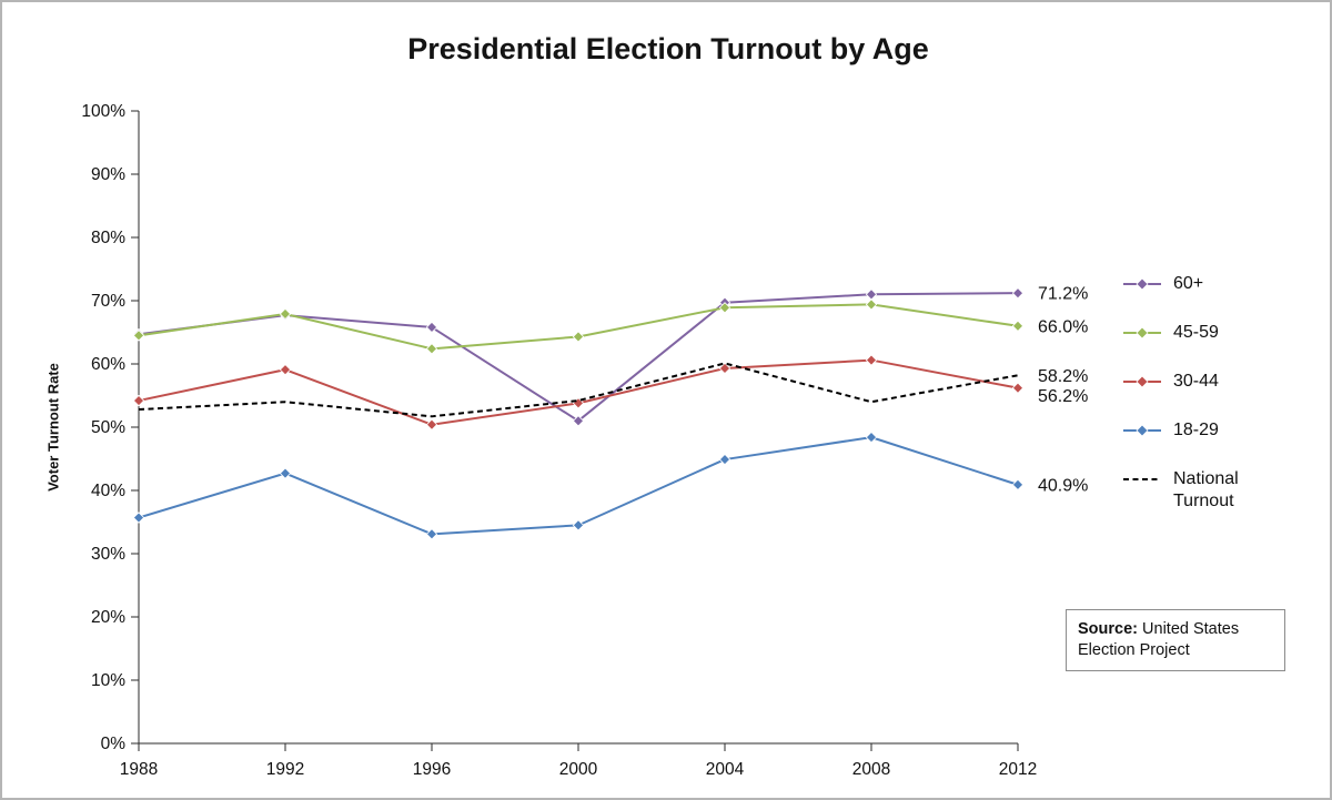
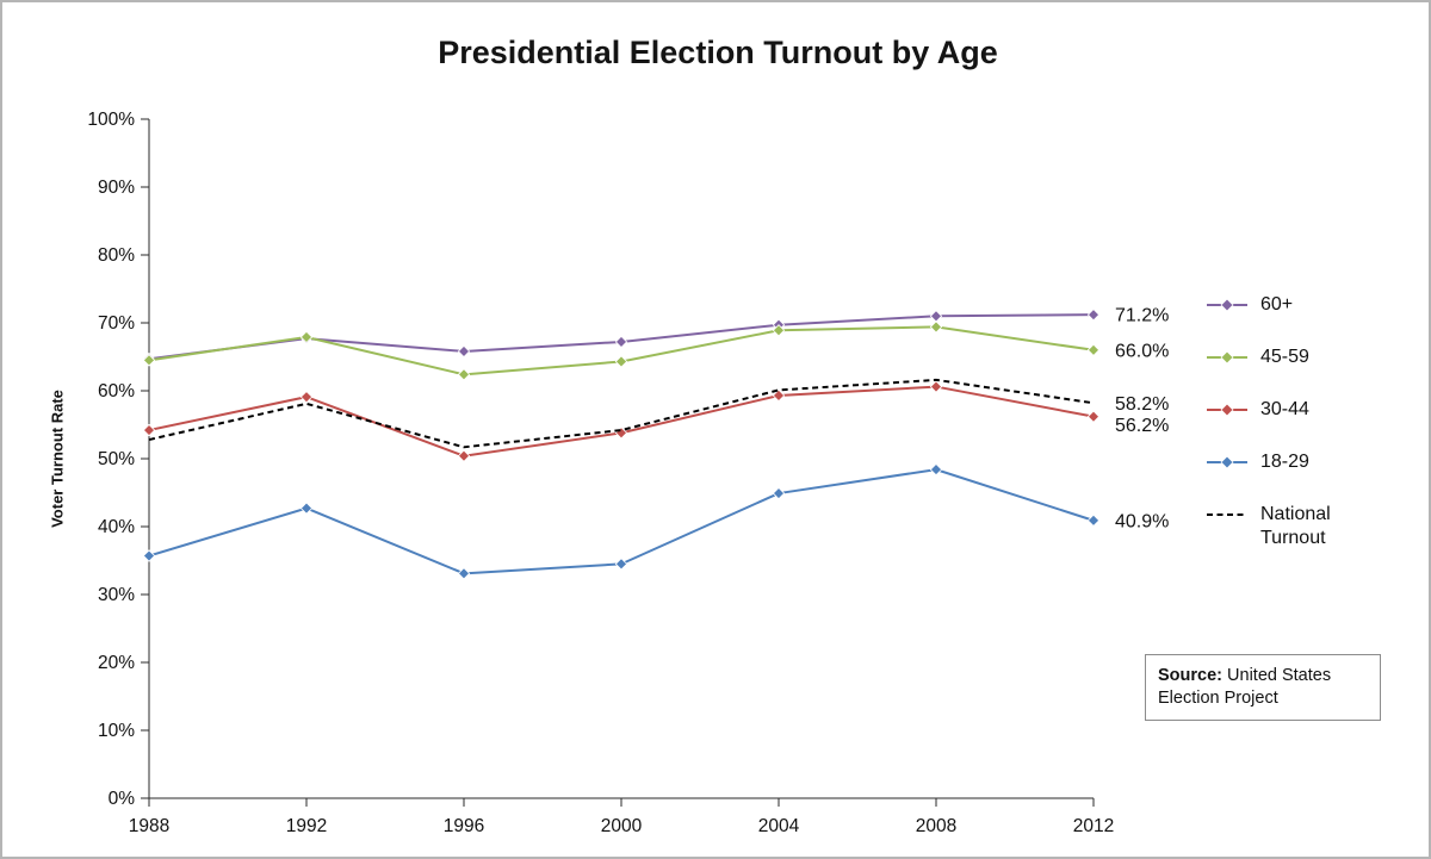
National Turnout/1992: 54% -> 58%
60+/2000: 51% -> 67%
National Turnout/2008: 54% -> 62%
